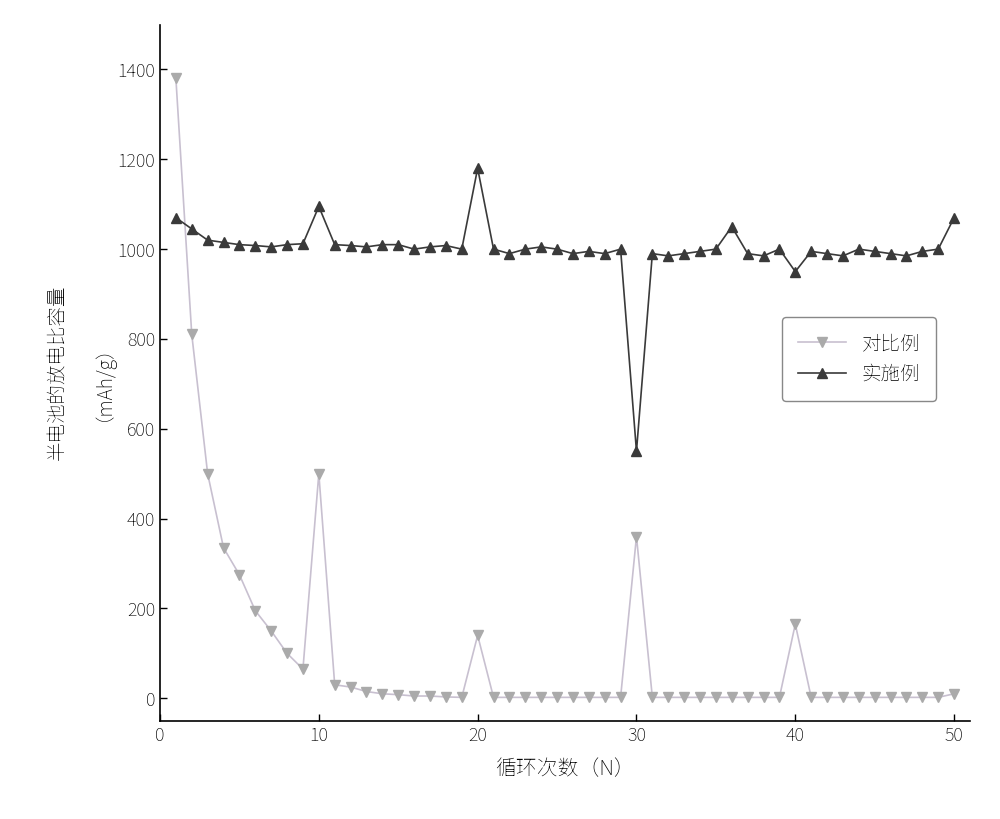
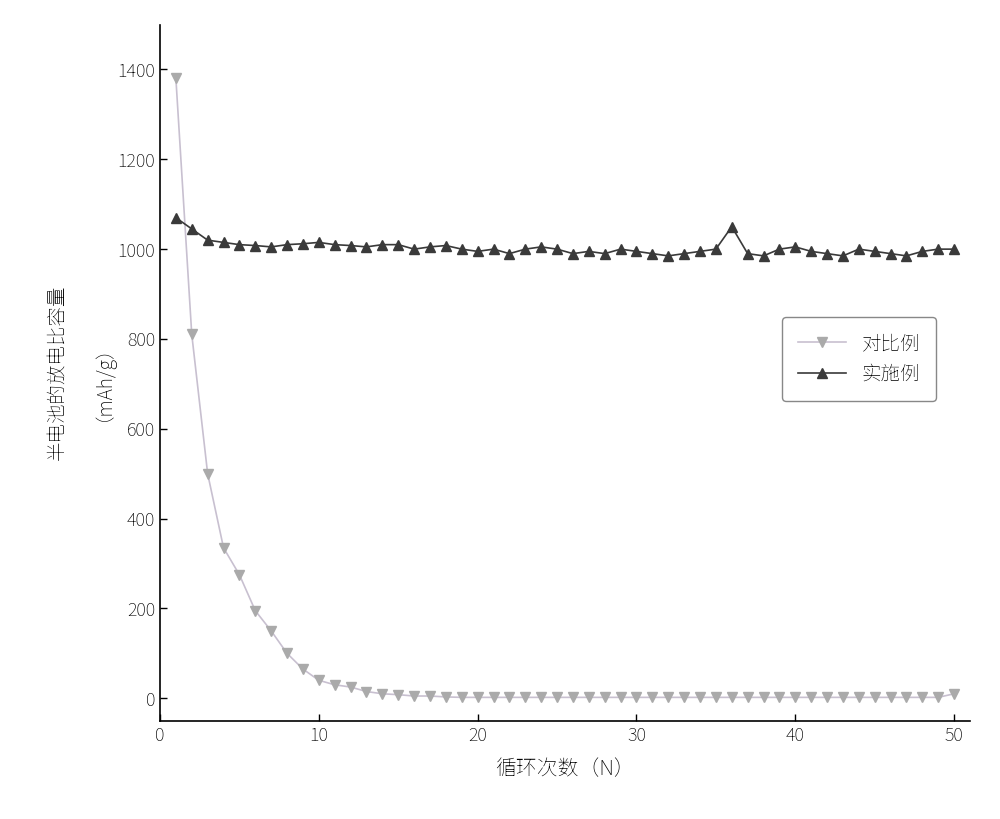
实施例/10: 1095 -> 1015
对比例/10: 500 -> 40
实施例/20: 1180 -> 995
对比例/20: 140 -> 2
实施例/30: 550 -> 995
对比例/30: 360 -> 2
实施例/40: 950 -> 1005
对比例/40: 165 -> 2
实施例/50: 1070 -> 1000
